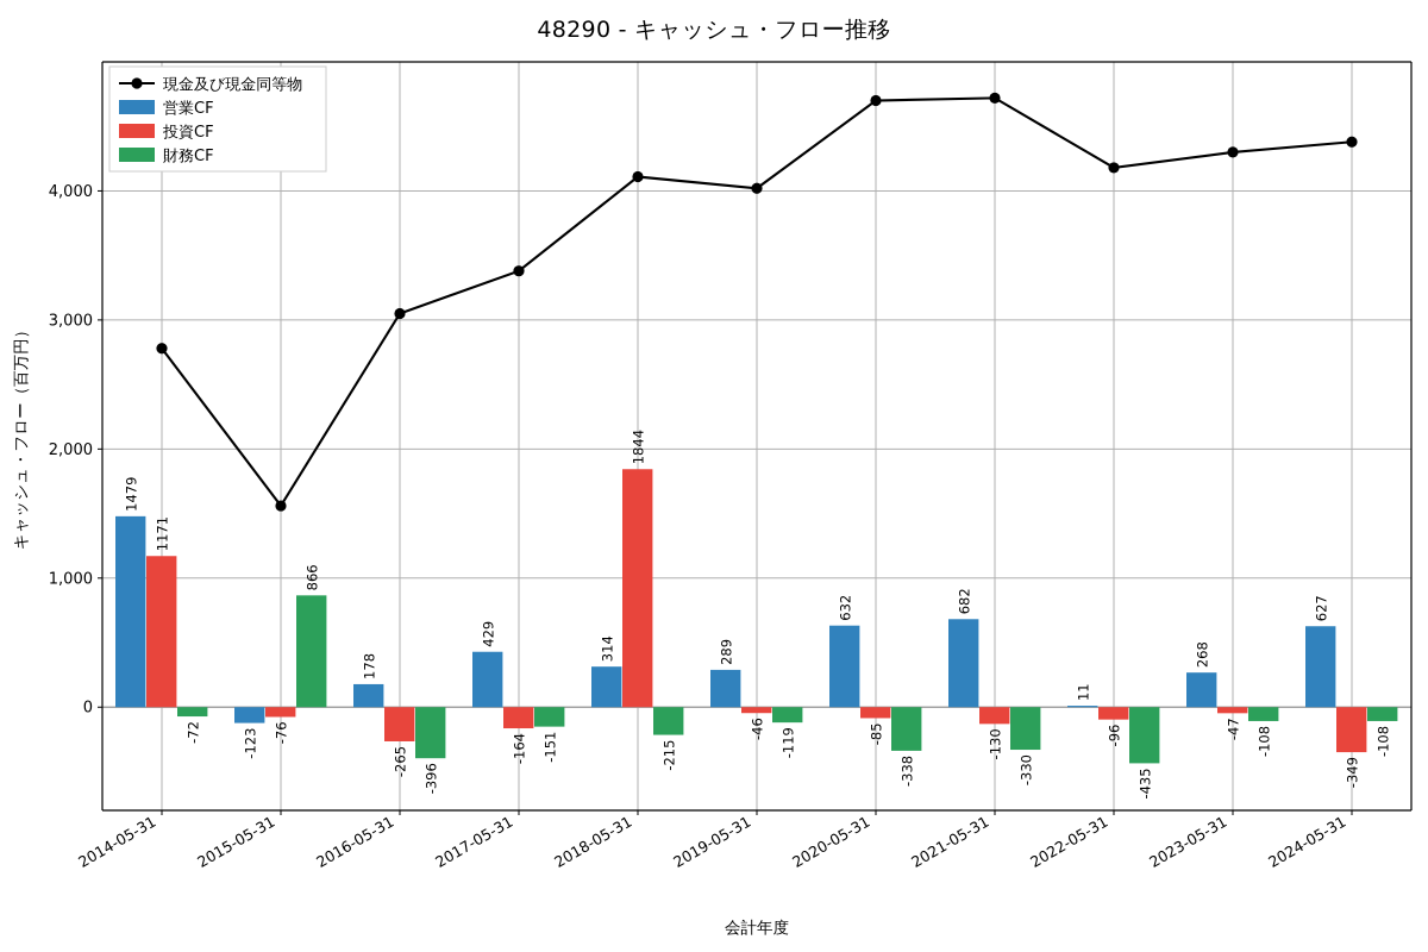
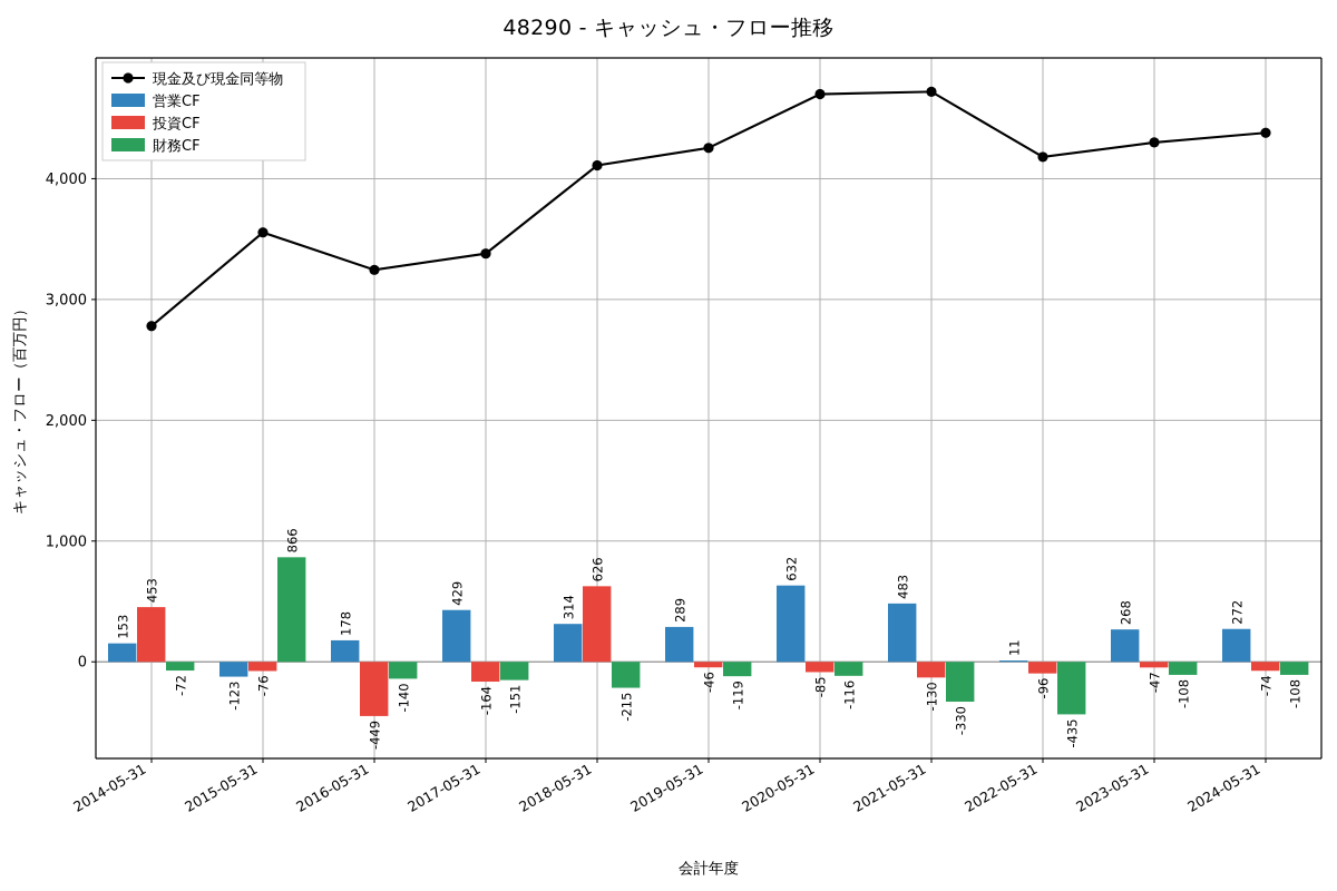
営業CF/2014-05-31: 1479 -> 153
投資CF/2014-05-31: 1171 -> 453
現金及び現金同等物/2015-05-31: 1560 -> 3560
現金及び現金同等物/2016-05-31: 3050 -> 3240
投資CF/2016-05-31: -265 -> -449
財務CF/2016-05-31: -396 -> -140
投資CF/2018-05-31: 1844 -> 626
現金及び現金同等物/2019-05-31: 4020 -> 4260
財務CF/2020-05-31: -338 -> -116
営業CF/2021-05-31: 682 -> 483
営業CF/2024-05-31: 627 -> 272
投資CF/2024-05-31: -349 -> -74
